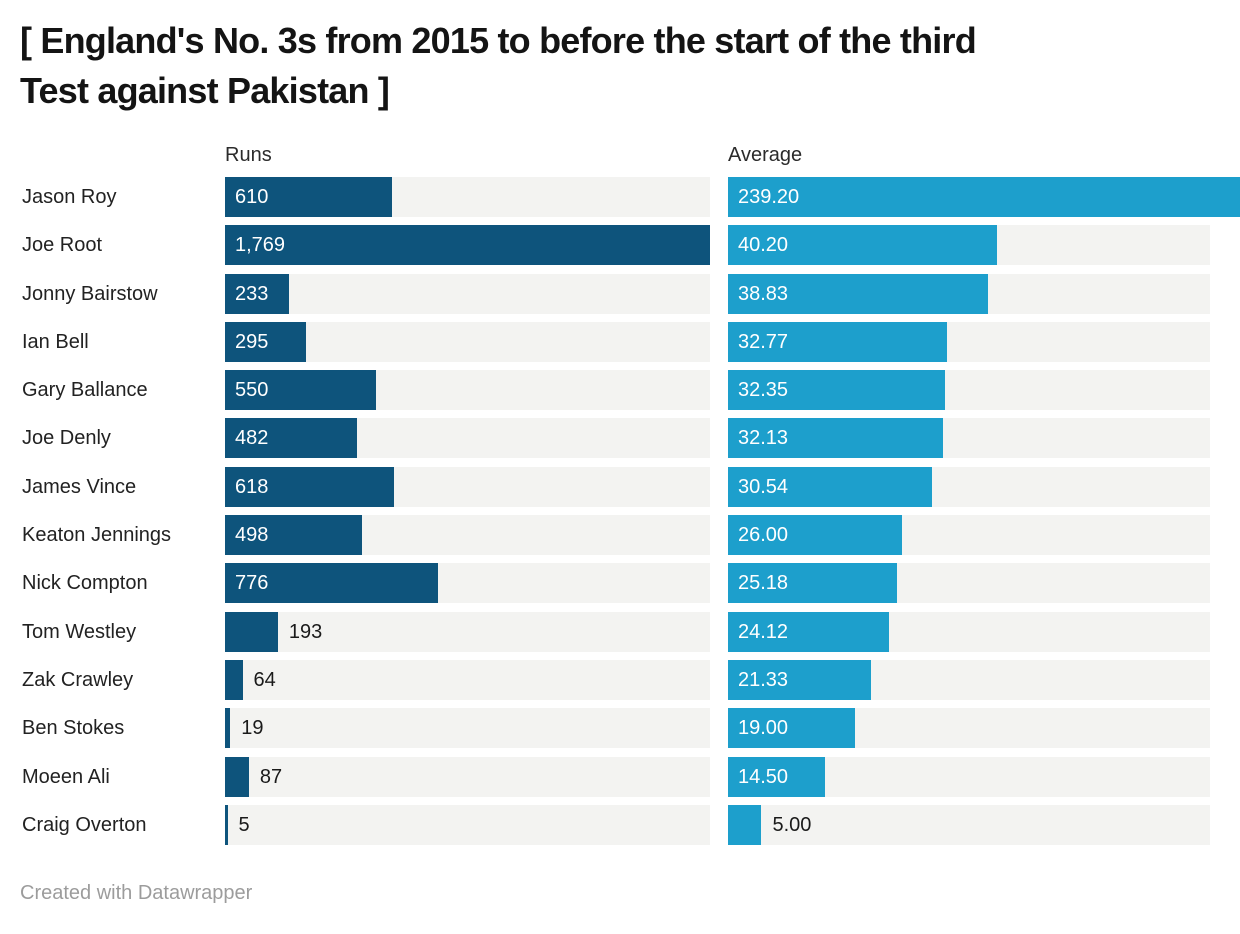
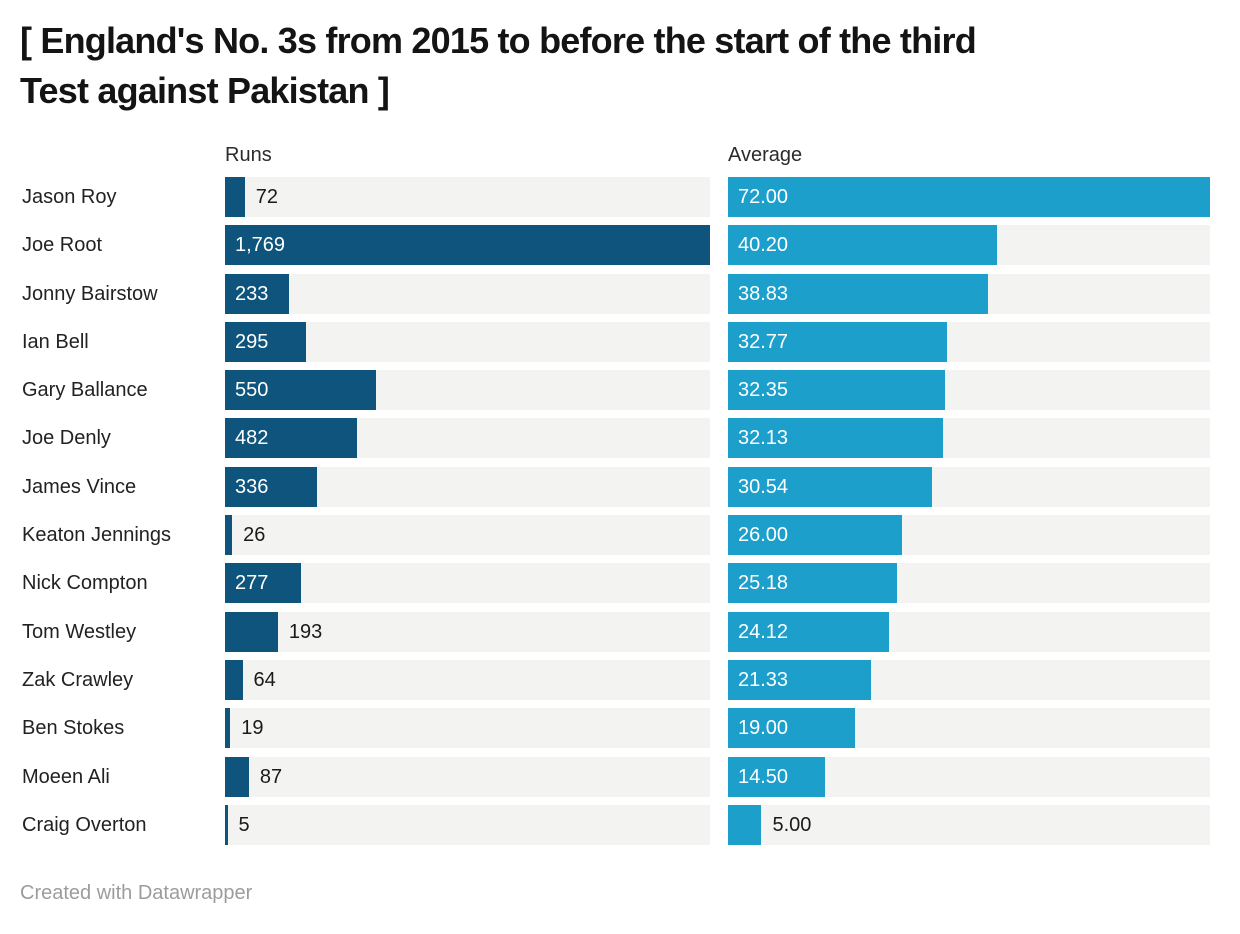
Runs/Jason Roy: 610 -> 72
Average/Jason Roy: 239.20 -> 72.00
Runs/James Vince: 618 -> 336
Runs/Keaton Jennings: 498 -> 26
Runs/Nick Compton: 776 -> 277
